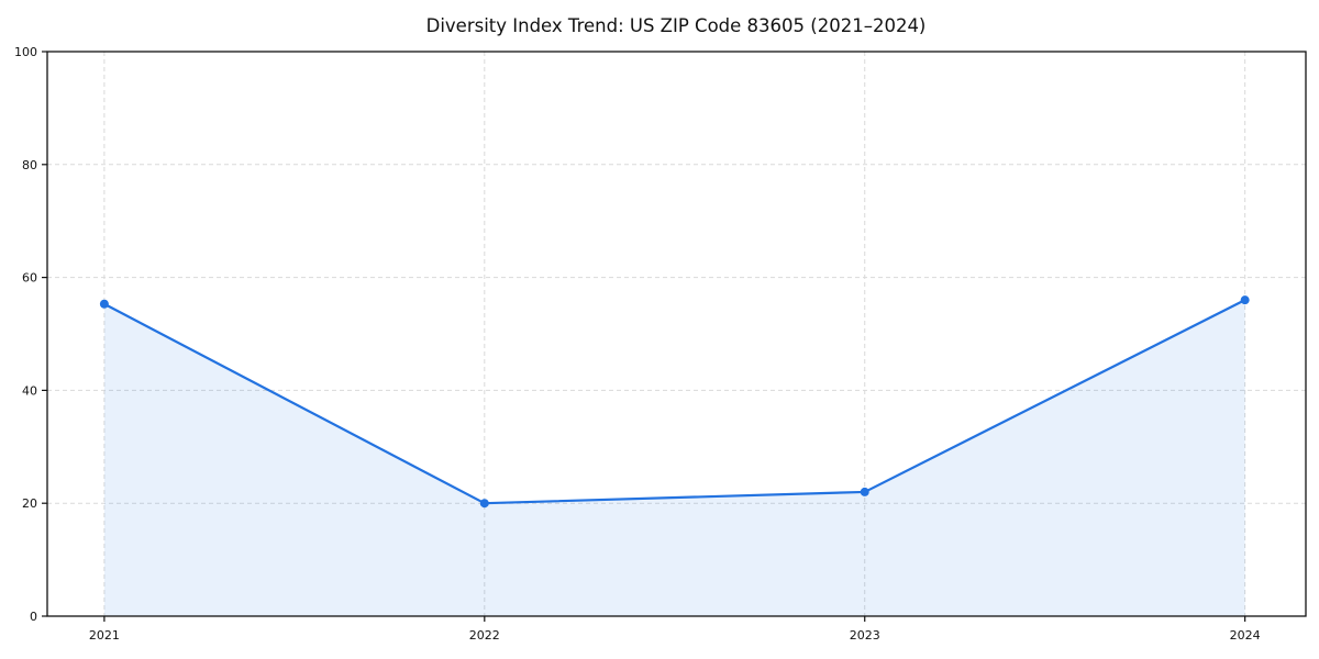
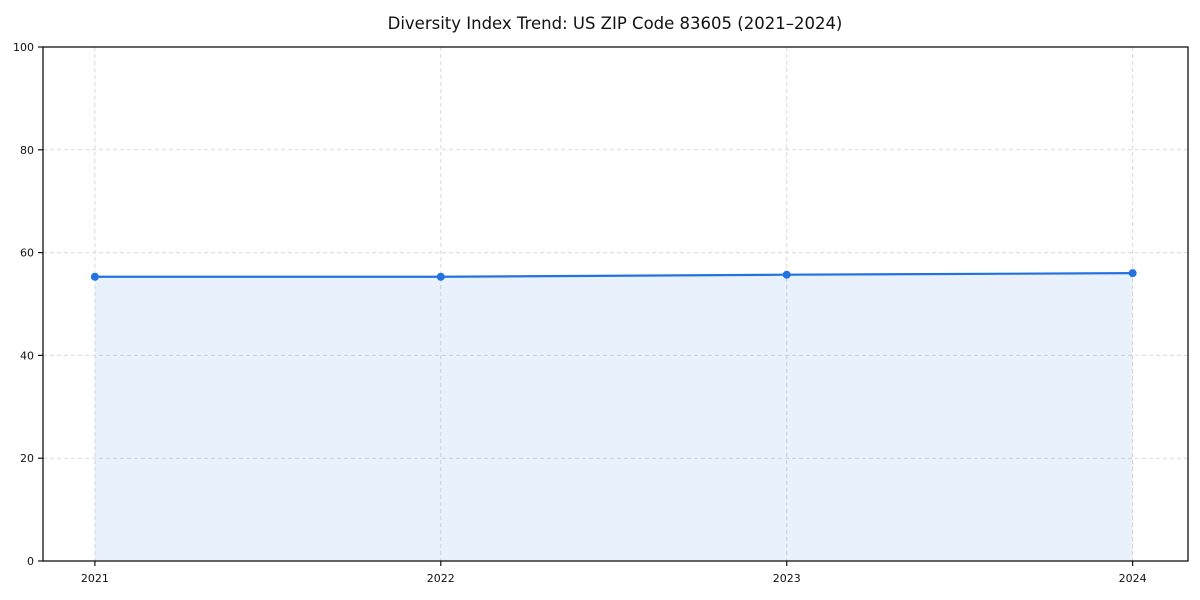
2022: 20 -> 55
2023: 22 -> 56
